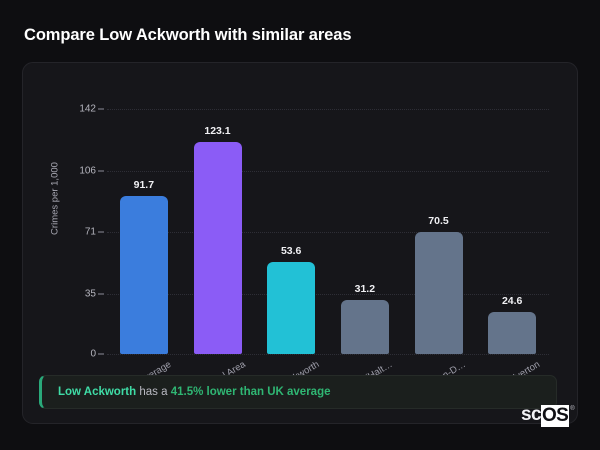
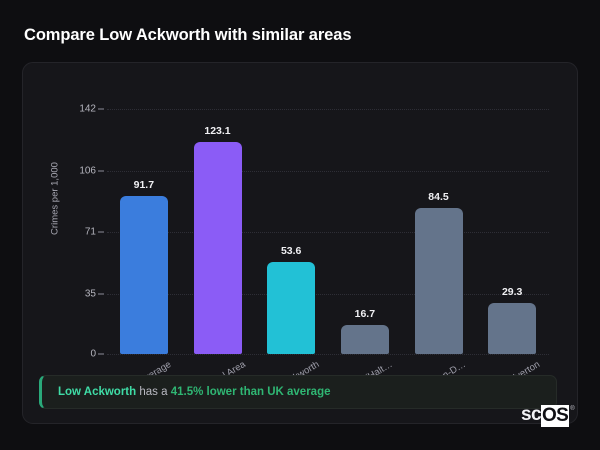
Hale (Halt…: 31.2 -> 16.7
Ryton-on-D…: 70.5 -> 84.5
Yelverton: 24.6 -> 29.3
